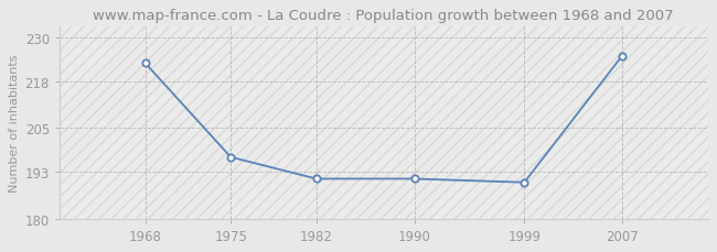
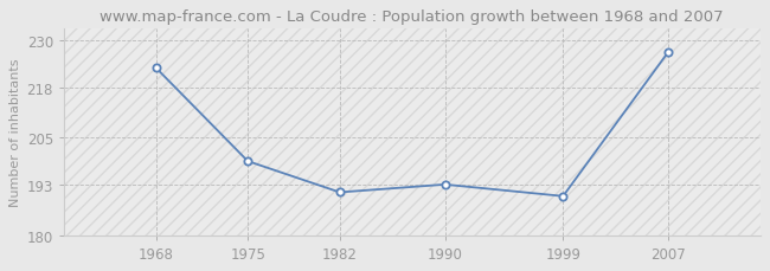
1975: 197 -> 199
1990: 191 -> 193
2007: 225 -> 227
